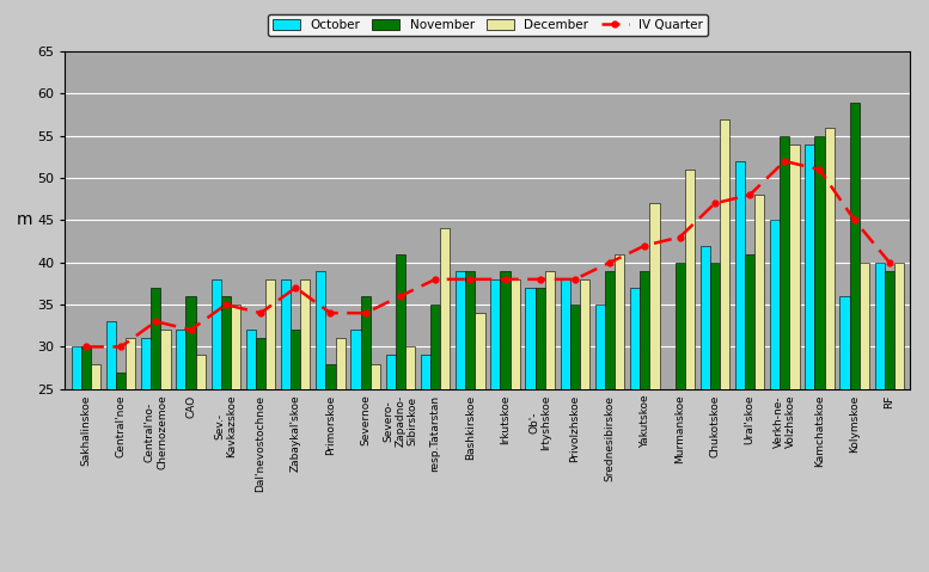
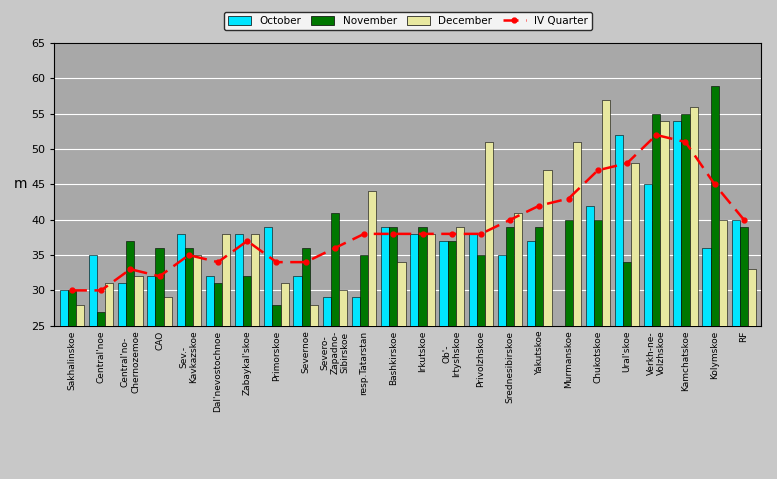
October/Central'noe: 33 -> 35
December/Privolzhskoe: 38 -> 51
November/Ural'skoe: 41 -> 34
December/RF: 40 -> 33
